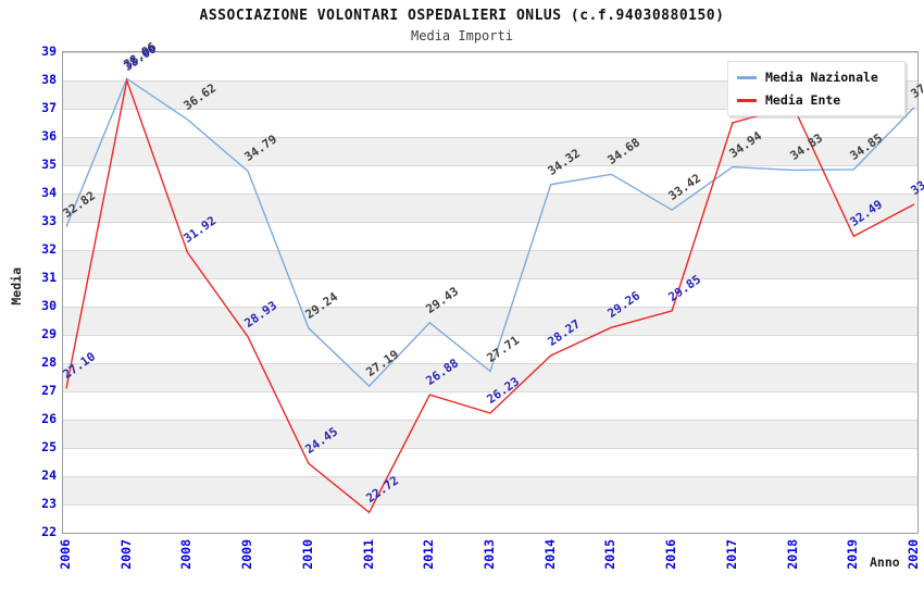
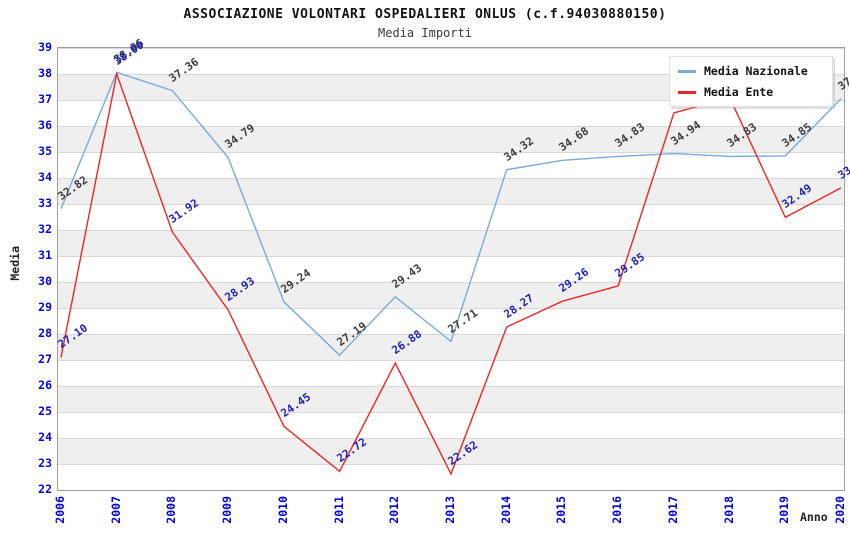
Media Nazionale/2008: 36.62 -> 37.36
Media Ente/2013: 26.23 -> 22.62
Media Nazionale/2016: 33.42 -> 34.83
